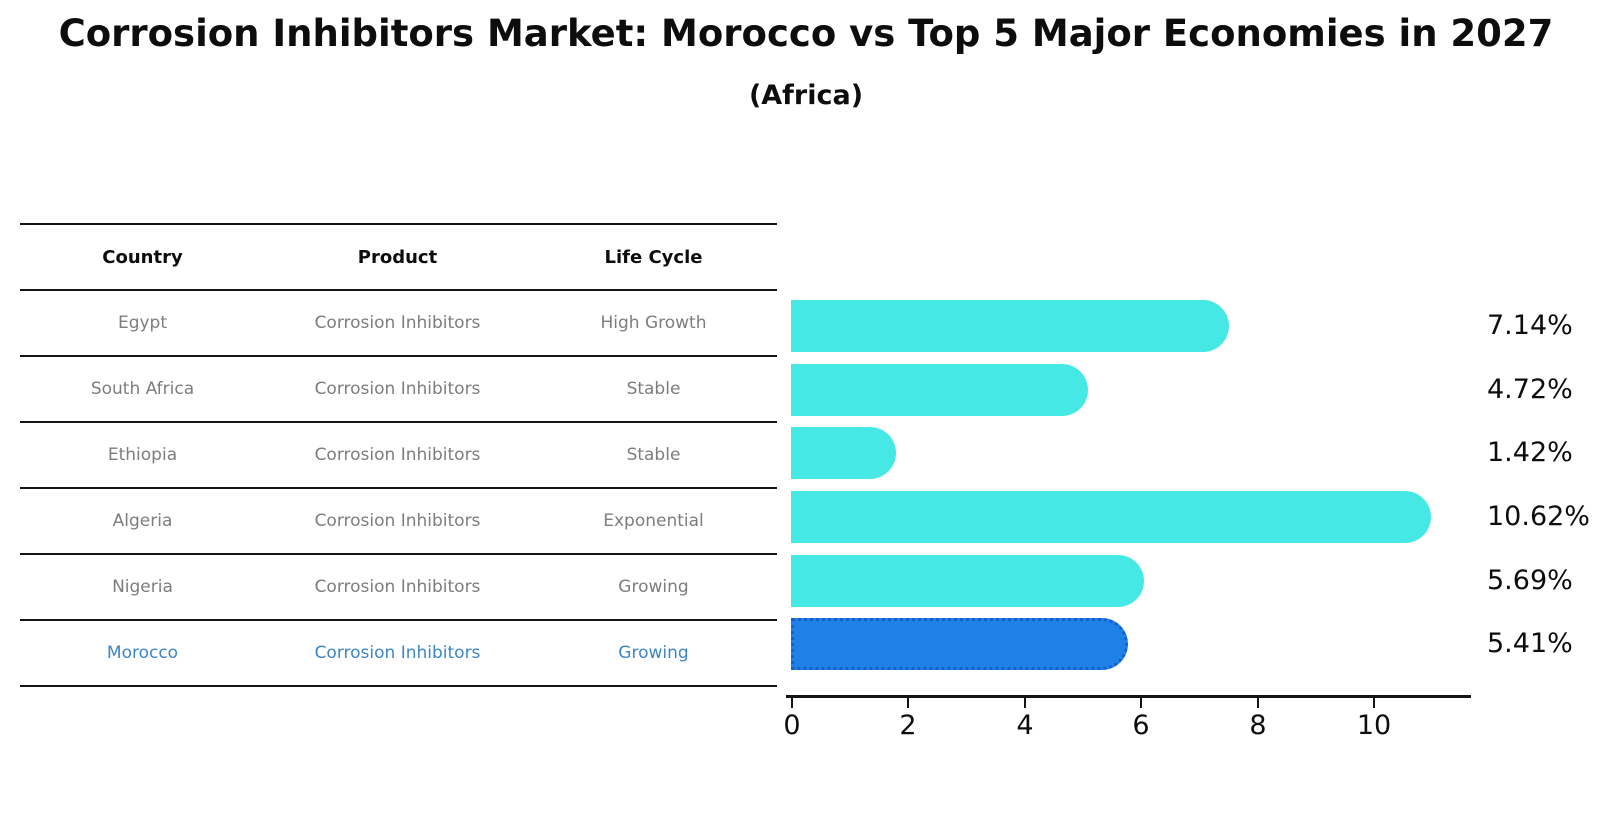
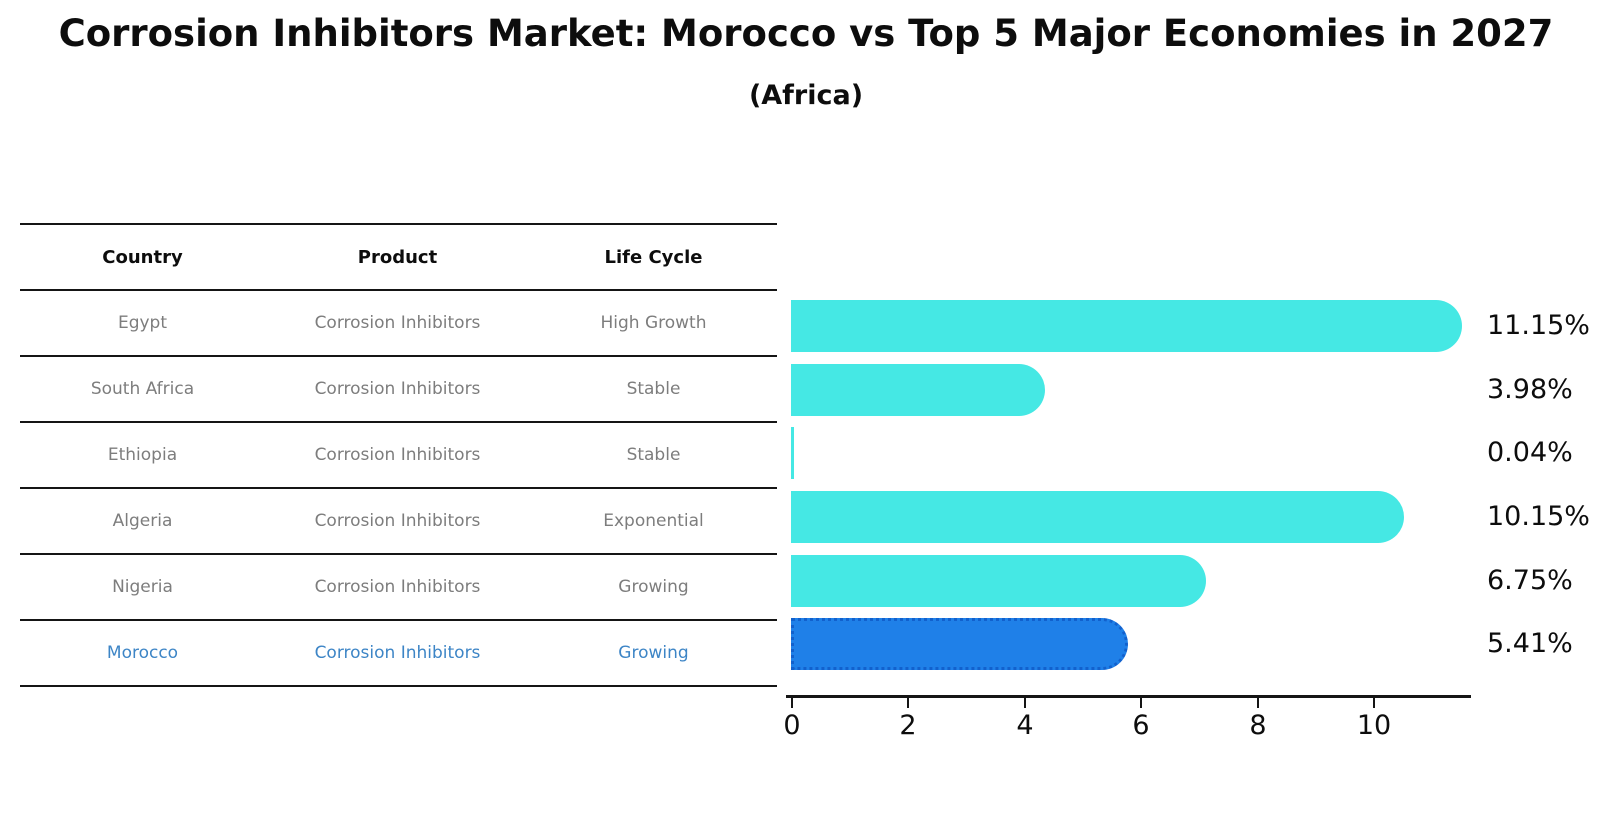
Egypt: 7.14% -> 11.15%
South Africa: 4.72% -> 3.98%
Ethiopia: 1.42% -> 0.04%
Algeria: 10.62% -> 10.15%
Nigeria: 5.69% -> 6.75%
